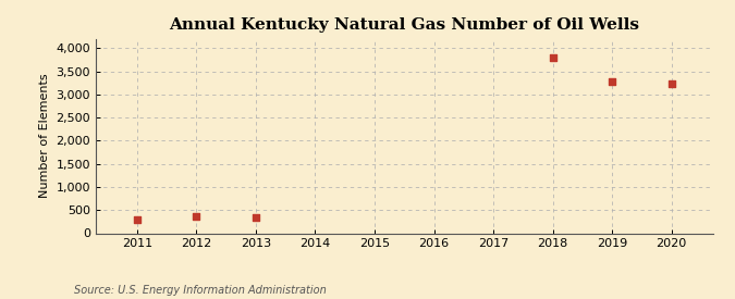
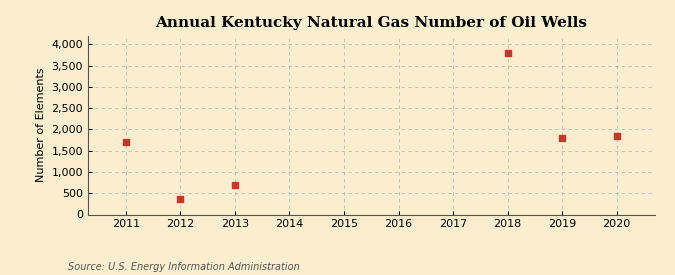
2011: 300 -> 1,700
2013: 340 -> 700
2019: 3,280 -> 1,800
2020: 3,230 -> 1,850
